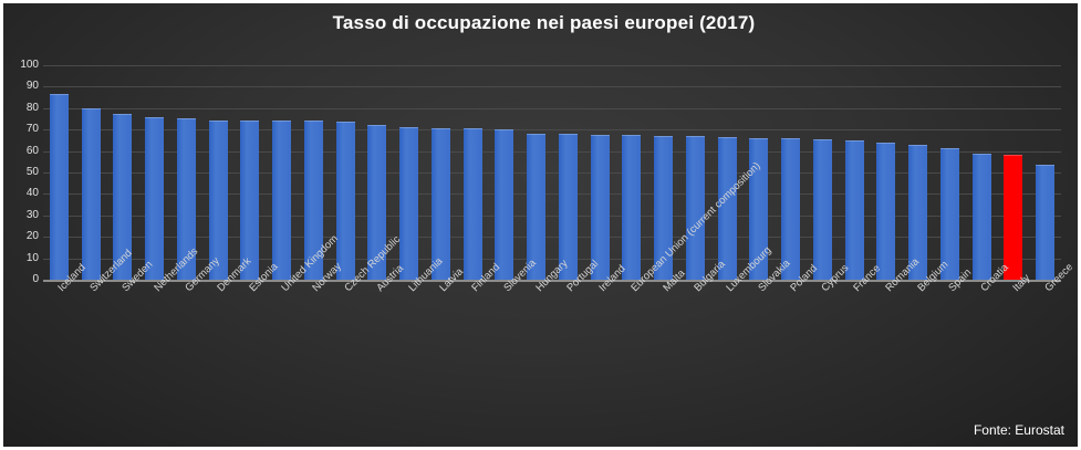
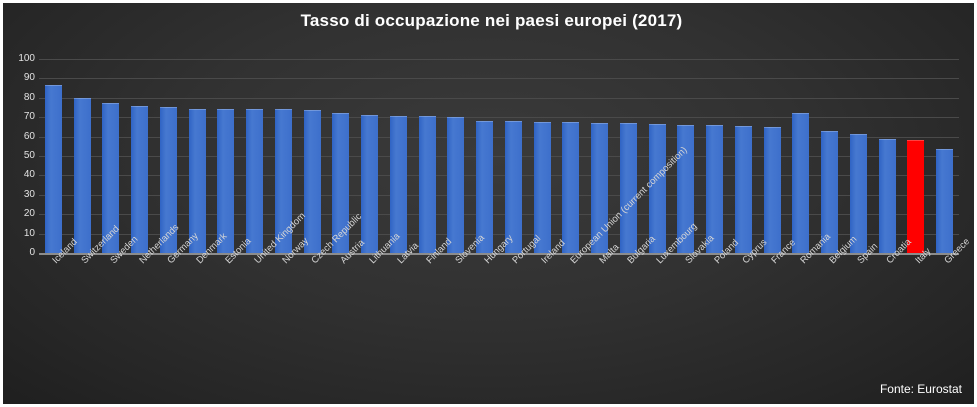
Romania: 64 -> 72
